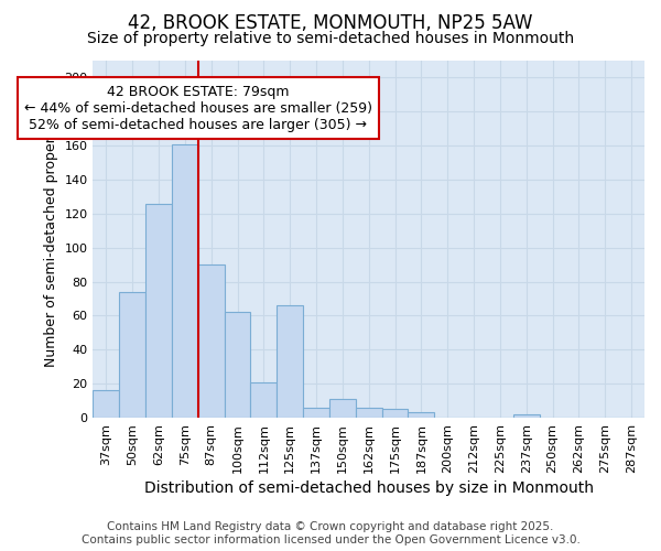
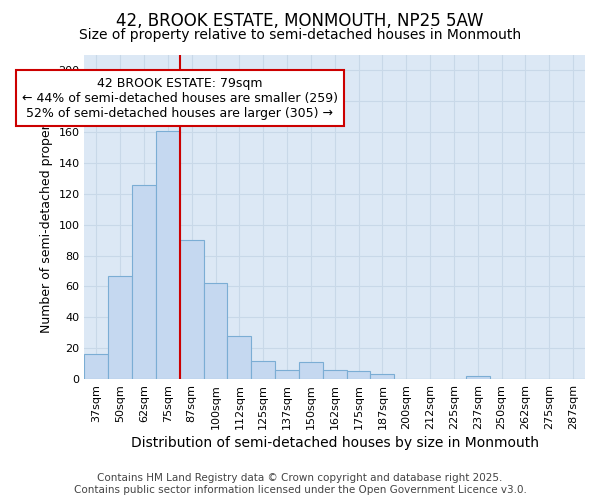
50sqm: 74 -> 67
112sqm: 21 -> 28
125sqm: 66 -> 12
